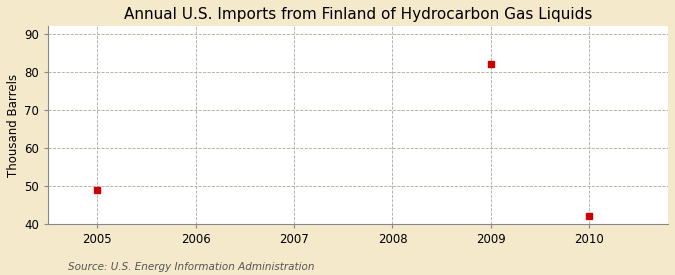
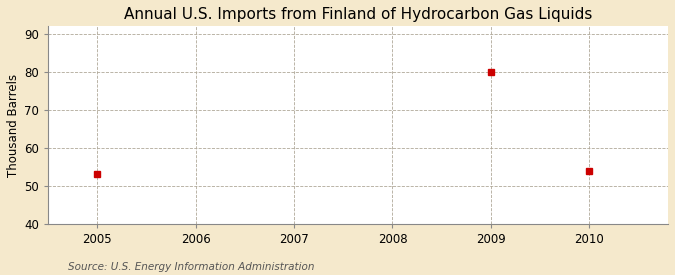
2005: 49 -> 53
2009: 82 -> 80
2010: 42 -> 54
